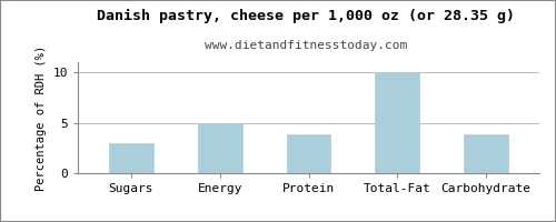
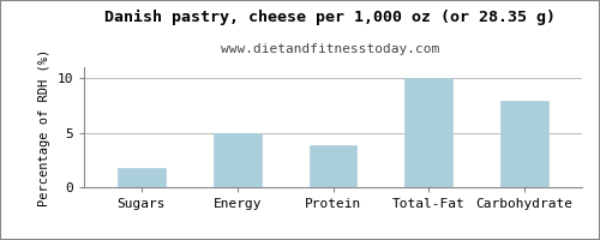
Sugars: 3.0 -> 1.8
Carbohydrate: 3.8 -> 7.9
